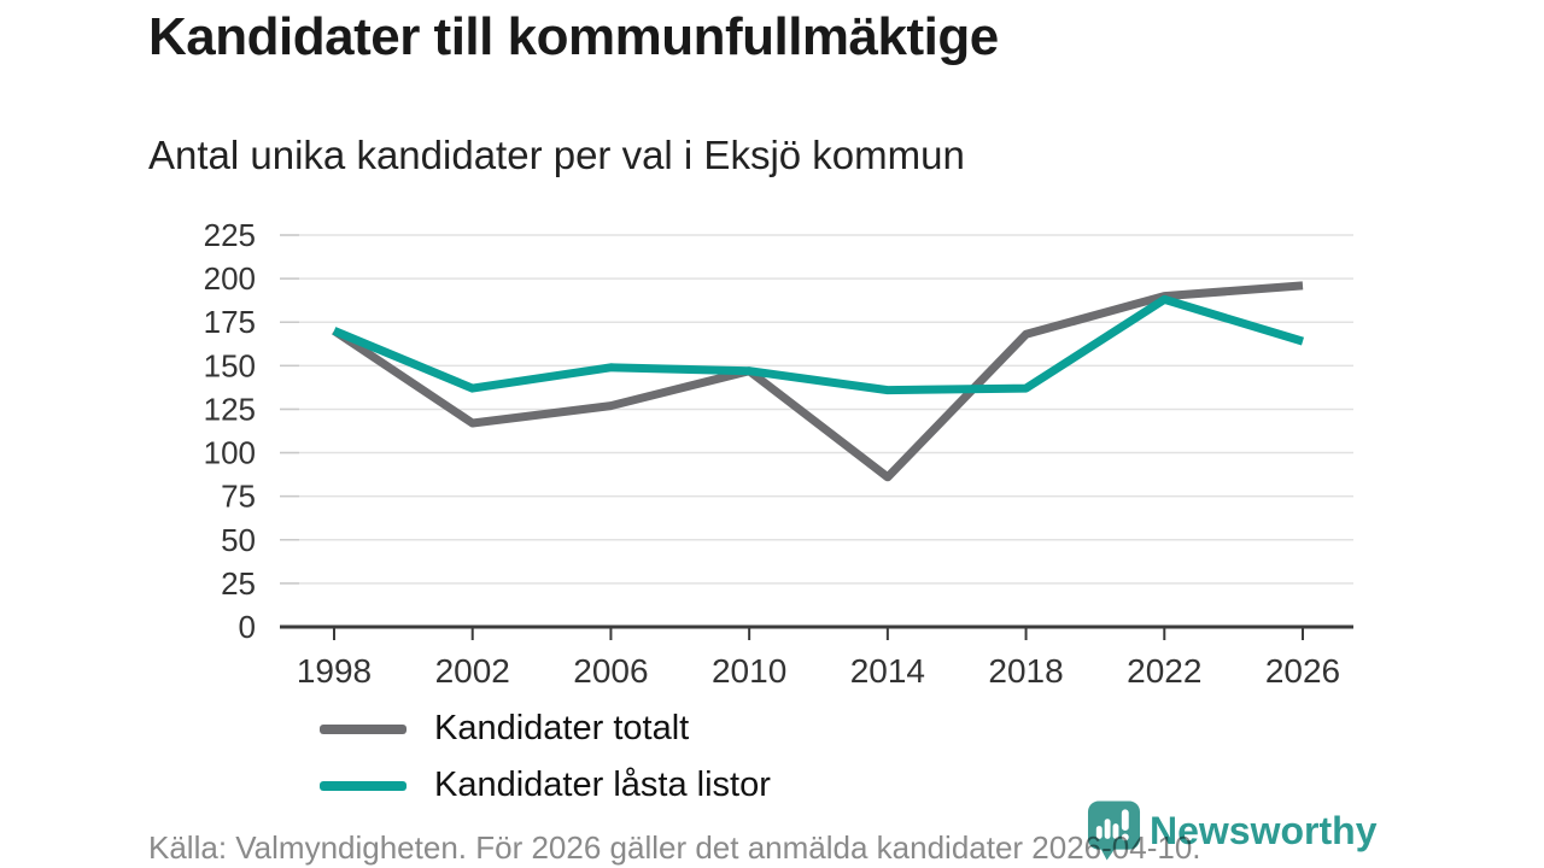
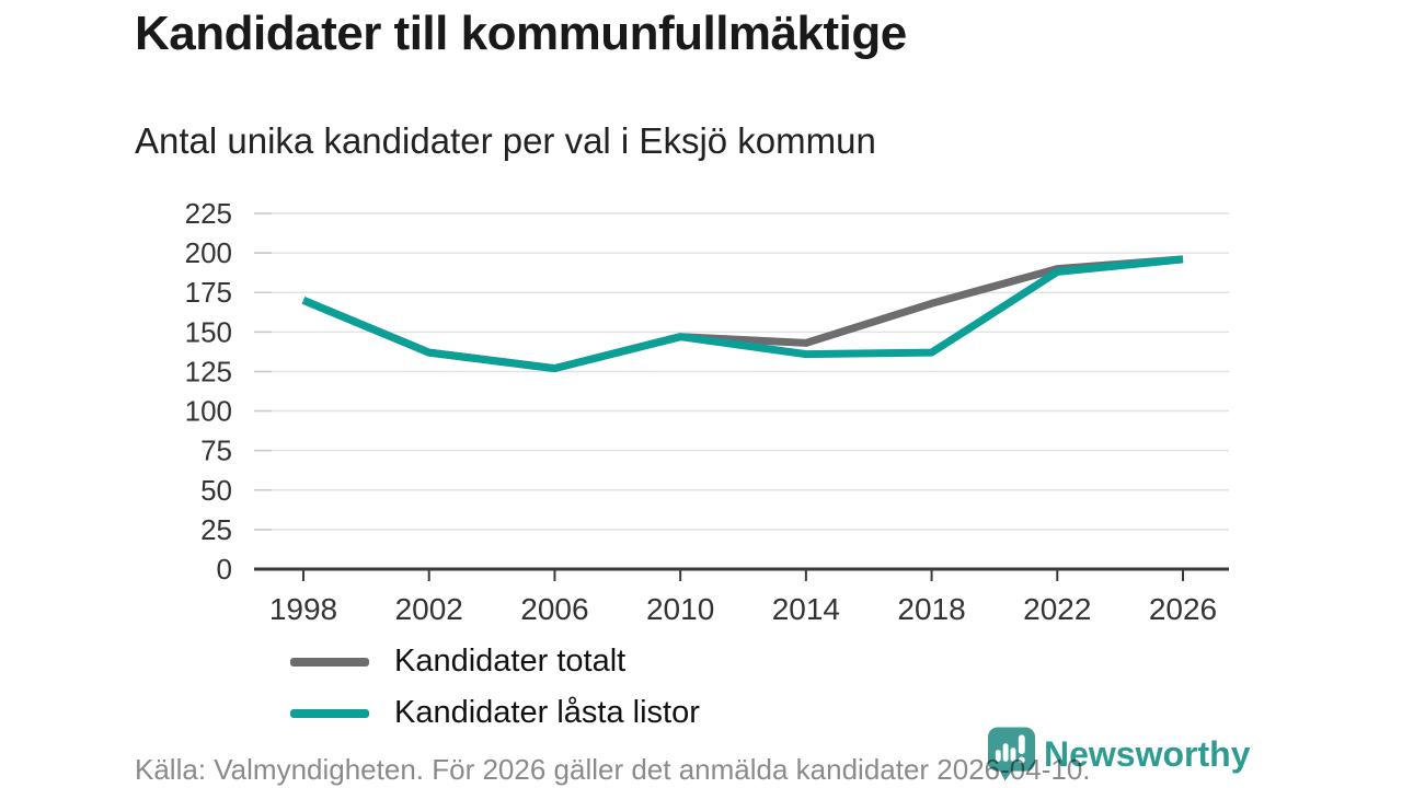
Kandidater totalt/2002: 117 -> 137
Kandidater låsta listor/2006: 149 -> 127
Kandidater totalt/2014: 86 -> 143
Kandidater låsta listor/2026: 164 -> 196
